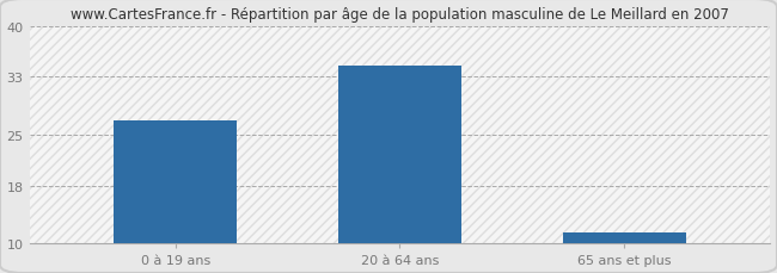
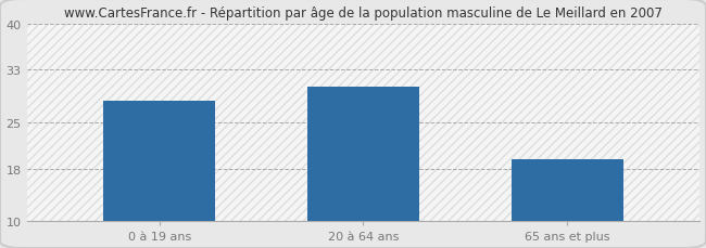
0 à 19 ans: 27.0 -> 28.2
20 à 64 ans: 34.5 -> 30.4
65 ans et plus: 11.5 -> 19.4
